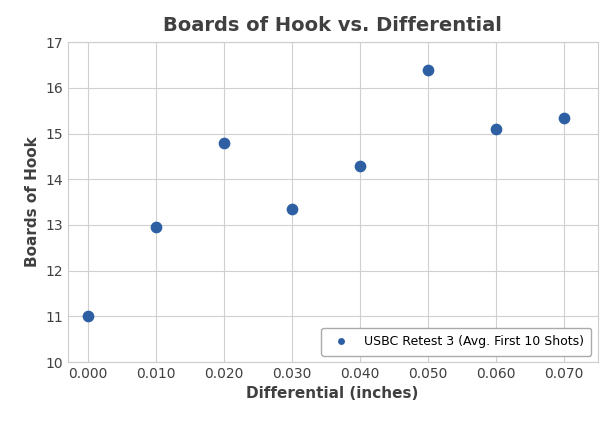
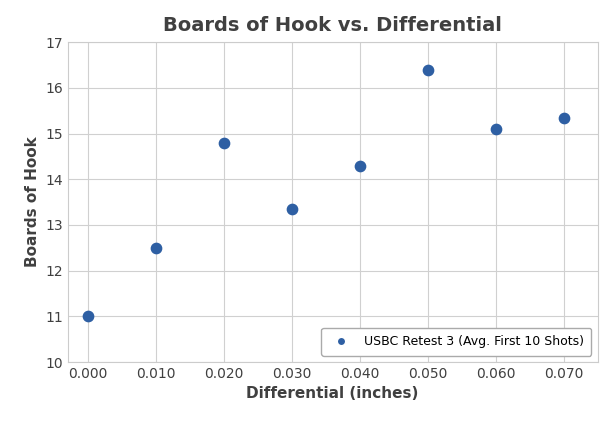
0.010: 12.95 -> 12.50
